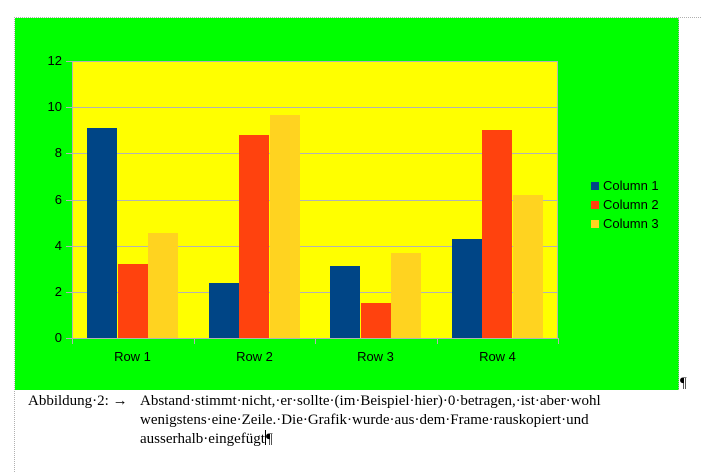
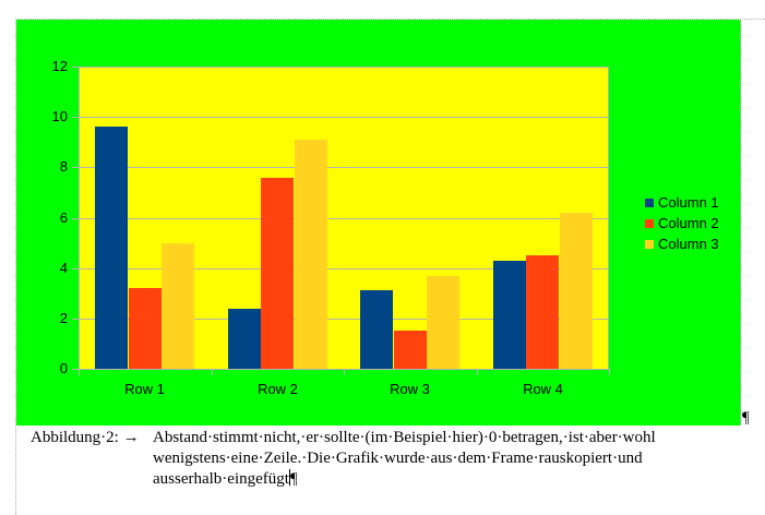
Column 1/Row 1: 9.1 -> 9.6
Column 3/Row 1: 4.5 -> 5.0
Column 2/Row 2: 8.8 -> 7.6
Column 3/Row 2: 9.7 -> 9.1
Column 2/Row 4: 9.0 -> 4.5
